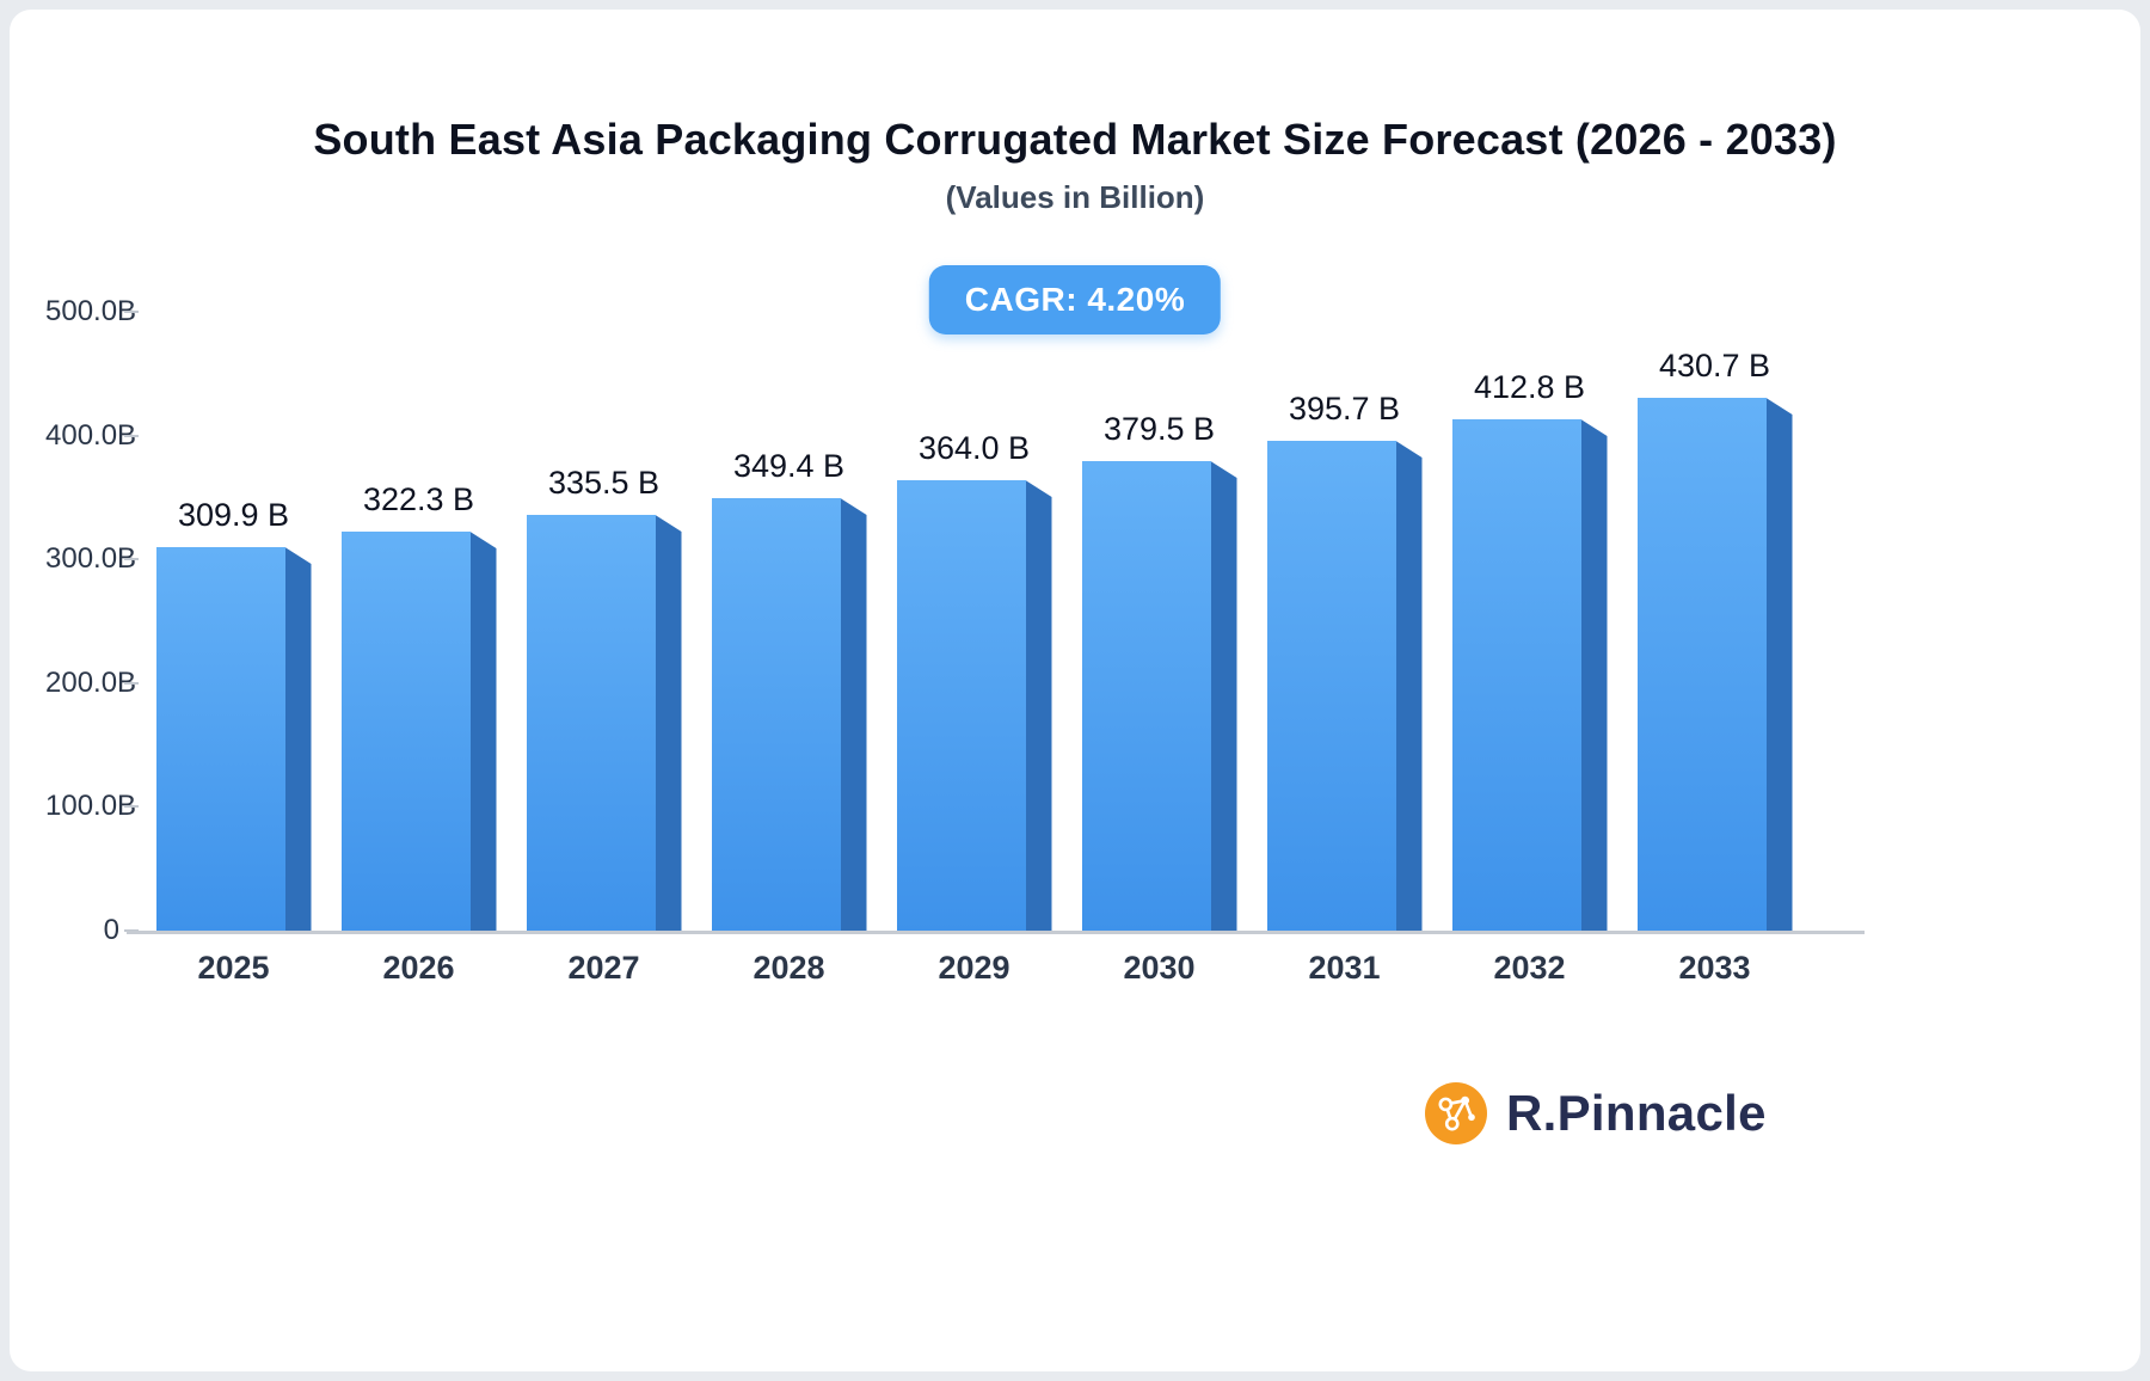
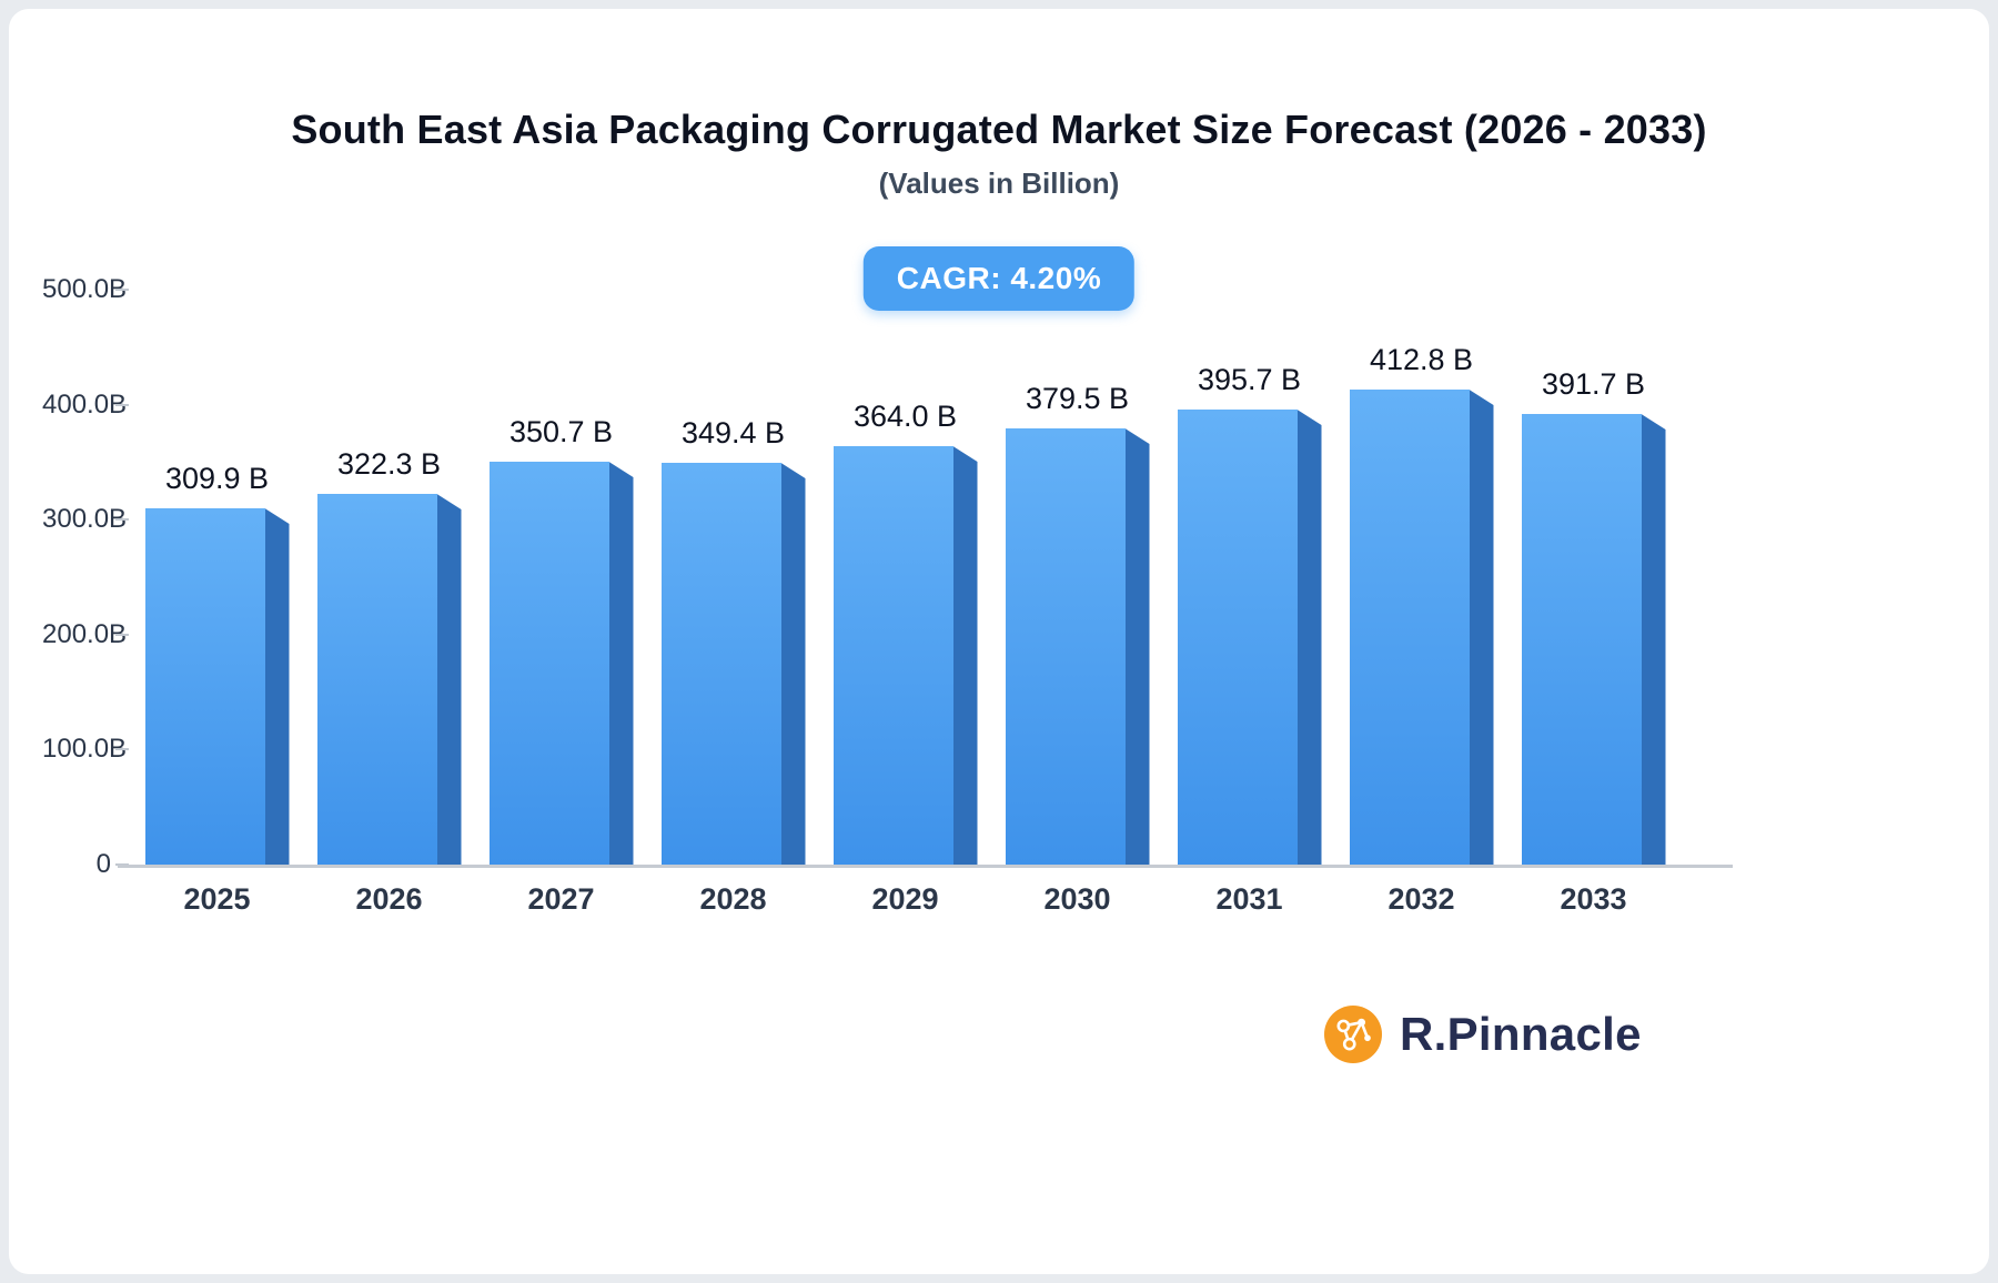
2027: 335.5 -> 350.7
2033: 430.7 -> 391.7
